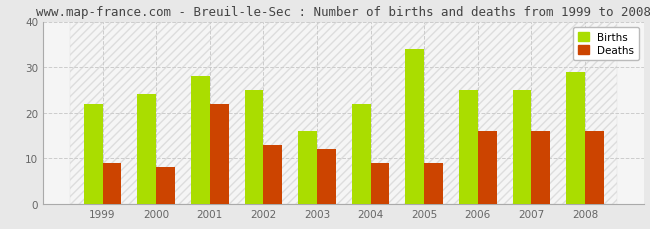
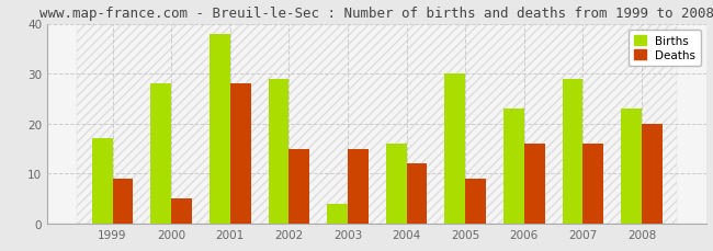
Births/1999: 22 -> 17
Births/2000: 24 -> 28
Deaths/2000: 8 -> 5
Births/2001: 28 -> 38
Deaths/2001: 22 -> 28
Births/2002: 25 -> 29
Deaths/2002: 13 -> 15
Births/2003: 16 -> 4
Deaths/2003: 12 -> 15
Births/2004: 22 -> 16
Deaths/2004: 9 -> 12
Births/2005: 34 -> 30
Births/2006: 25 -> 23
Births/2007: 25 -> 29
Births/2008: 29 -> 23
Deaths/2008: 16 -> 20
